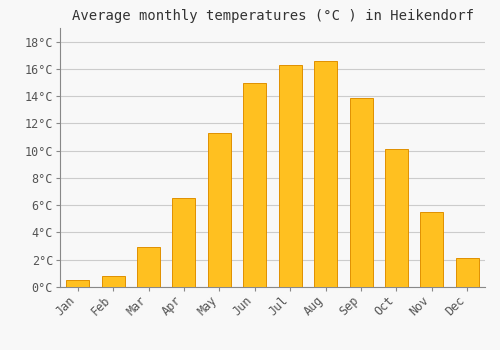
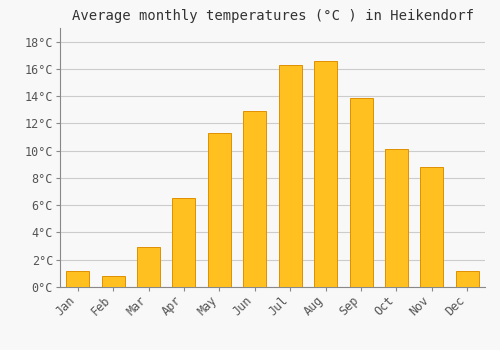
Jan: 0.5°C -> 1.2°C
Jun: 15.0°C -> 12.9°C
Nov: 5.5°C -> 8.8°C
Dec: 2.1°C -> 1.2°C
